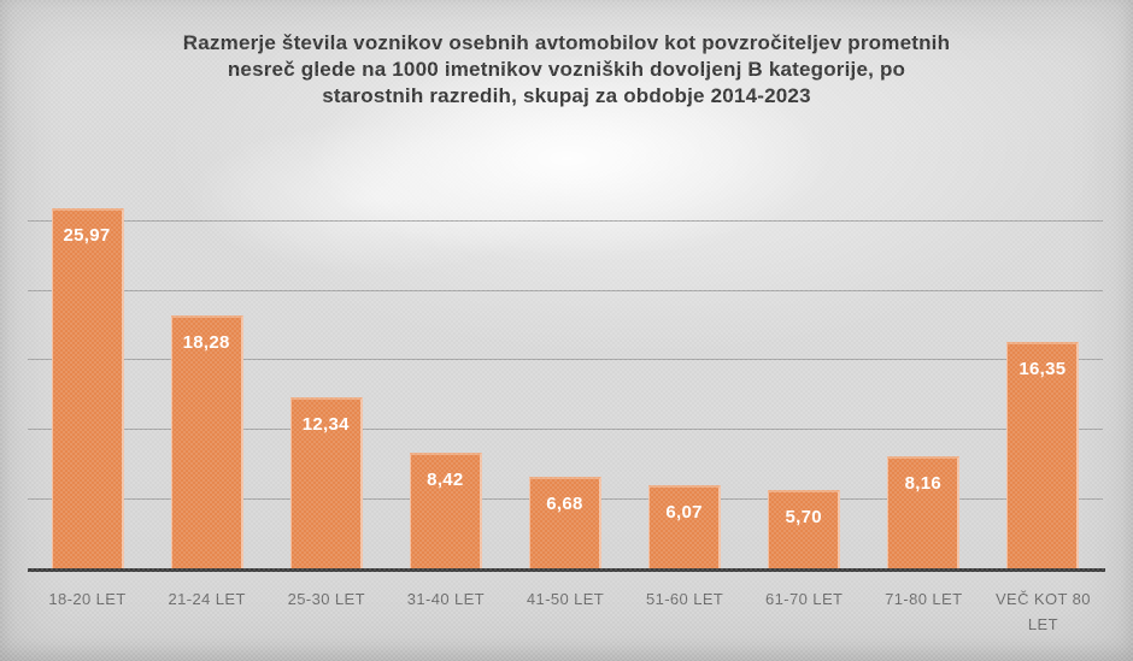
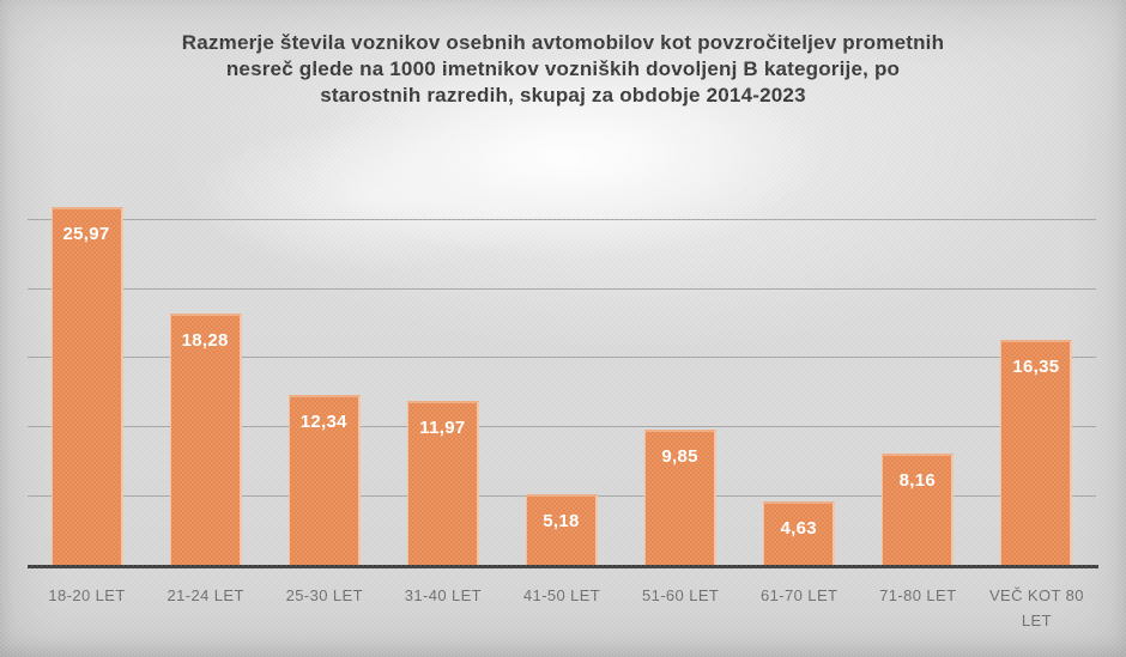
31-40 LET: 8,42 -> 11,97
41-50 LET: 6,68 -> 5,18
51-60 LET: 6,07 -> 9,85
61-70 LET: 5,70 -> 4,63
